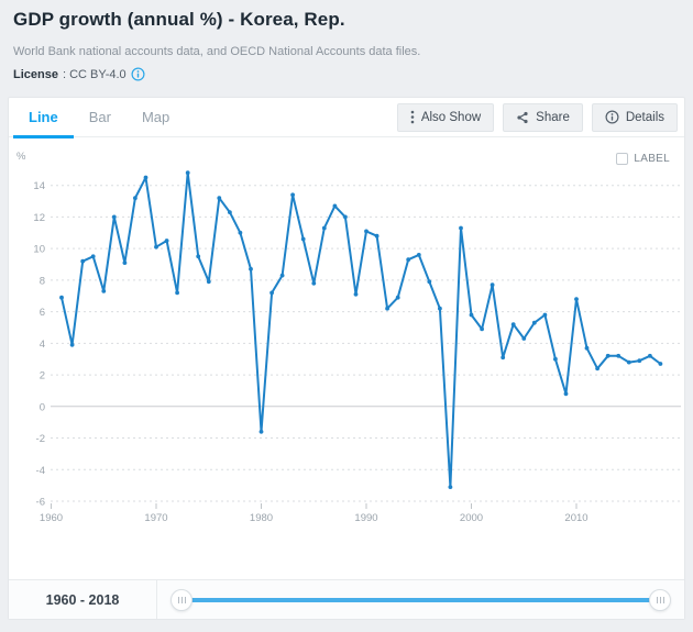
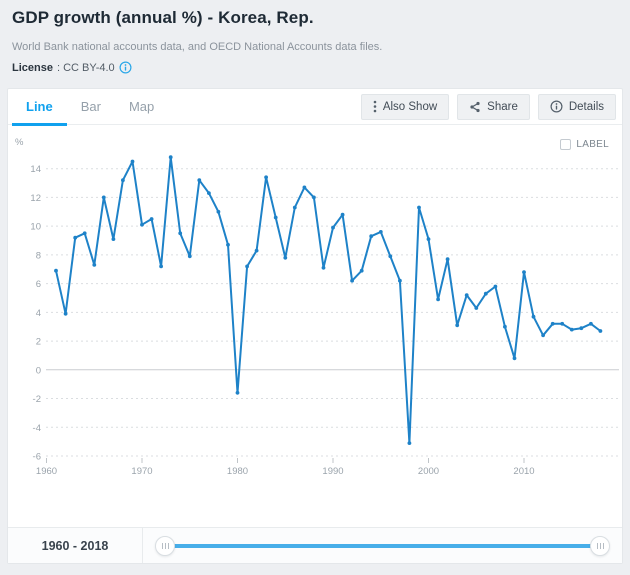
1990: 11.1 -> 9.9
2000: 5.8 -> 9.1
